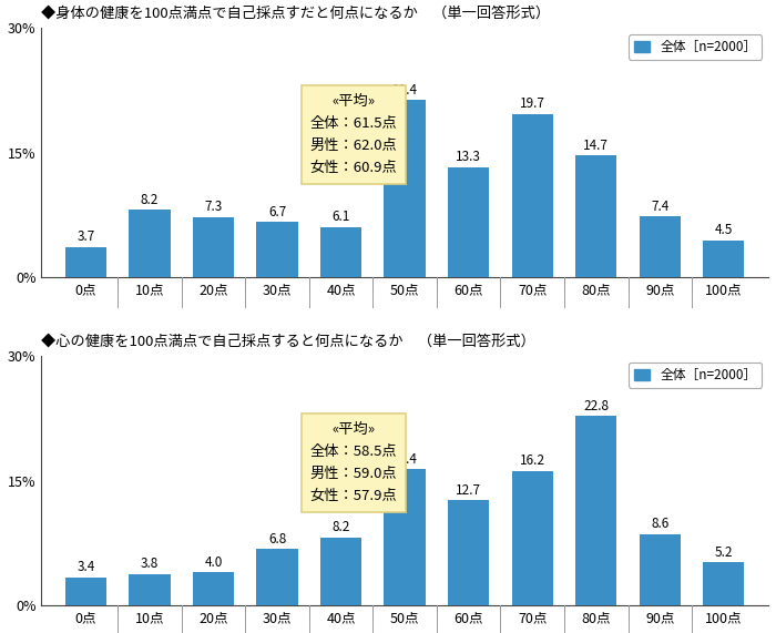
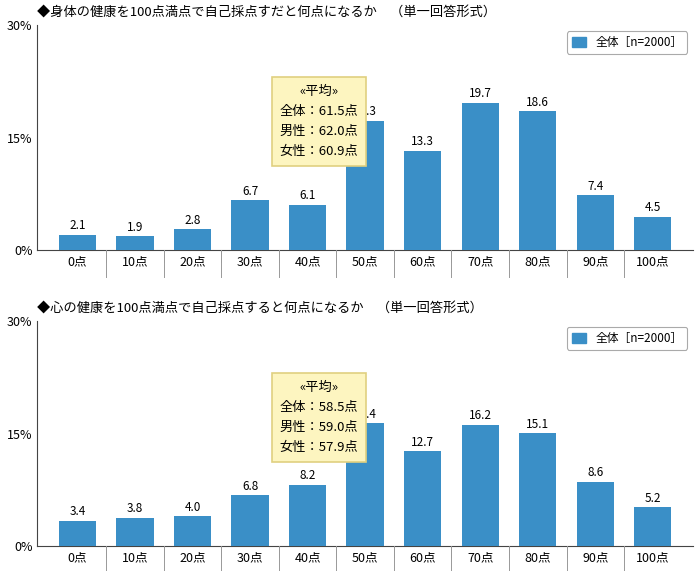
◆身体の健康を100点満点で自己採点すだと何点になるか （単一回答形式）/0点: 3.7 -> 2.1
◆身体の健康を100点満点で自己採点すだと何点になるか （単一回答形式）/10点: 8.2 -> 1.9
◆身体の健康を100点満点で自己採点すだと何点になるか （単一回答形式）/20点: 7.3 -> 2.8
◆身体の健康を100点満点で自己採点すだと何点になるか （単一回答形式）/50点: 21.4% -> 17.3%
◆身体の健康を100点満点で自己採点すだと何点になるか （単一回答形式）/80点: 14.7 -> 18.6
◆心の健康を100点満点で自己採点すると何点になるか （単一回答形式）/80点: 22.8 -> 15.1
